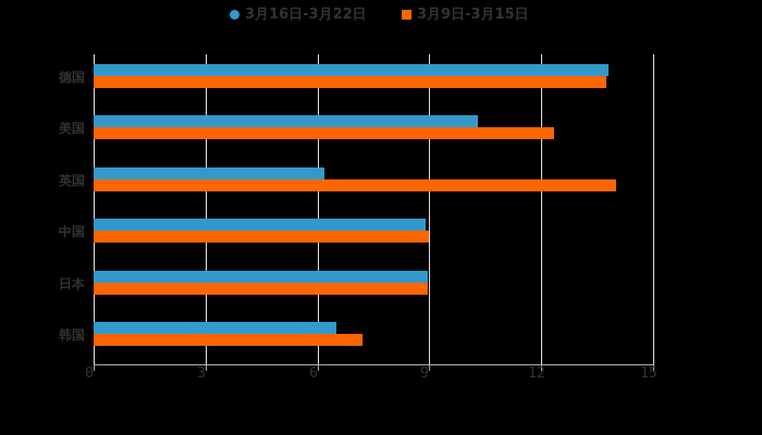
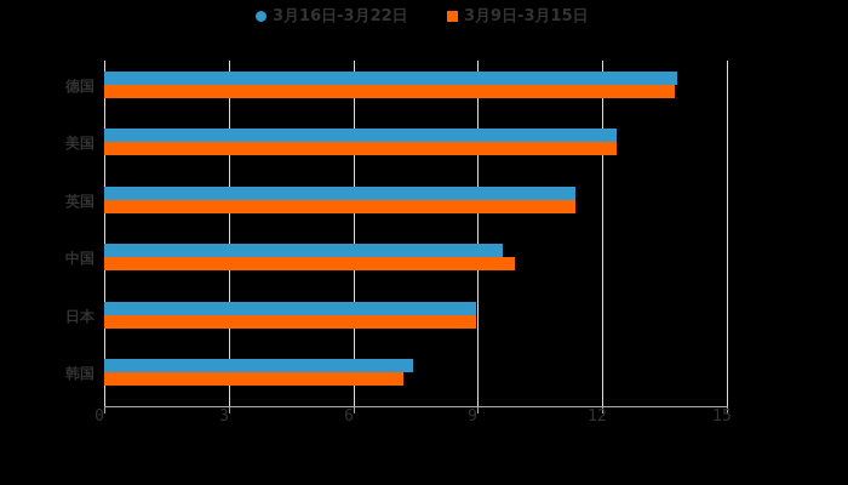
3月16日-3月22日/美国: 10.3 -> 12.3
3月16日-3月22日/英国: 6.2 -> 11.3
3月9日-3月15日/英国: 14.0 -> 11.3
3月16日-3月22日/中国: 8.9 -> 9.6
3月9日-3月15日/中国: 9.0 -> 9.9
3月16日-3月22日/韩国: 6.5 -> 7.5
